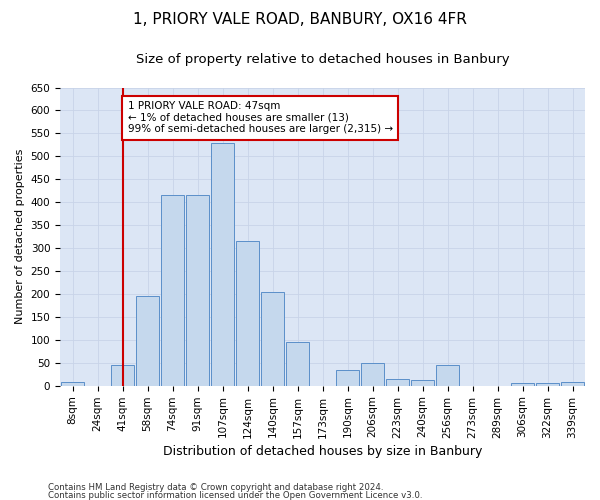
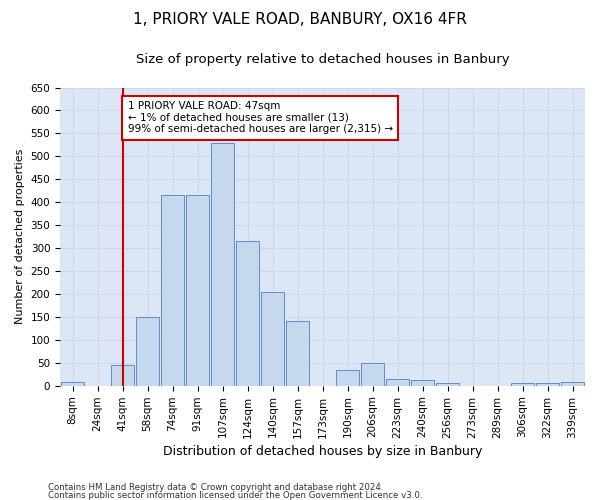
58sqm: 195 -> 150
157sqm: 95 -> 140
256sqm: 45 -> 5
